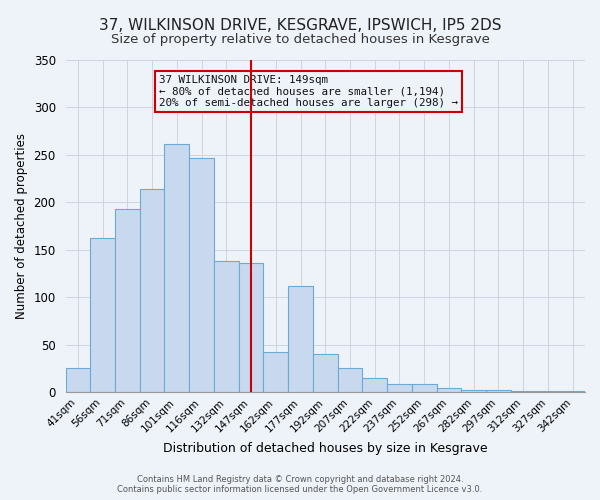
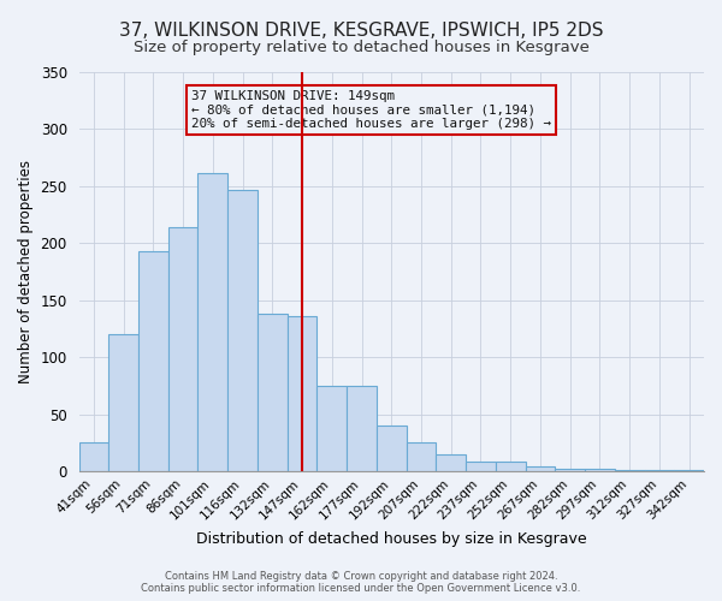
56sqm: 162 -> 120
162sqm: 42 -> 75
177sqm: 112 -> 75
